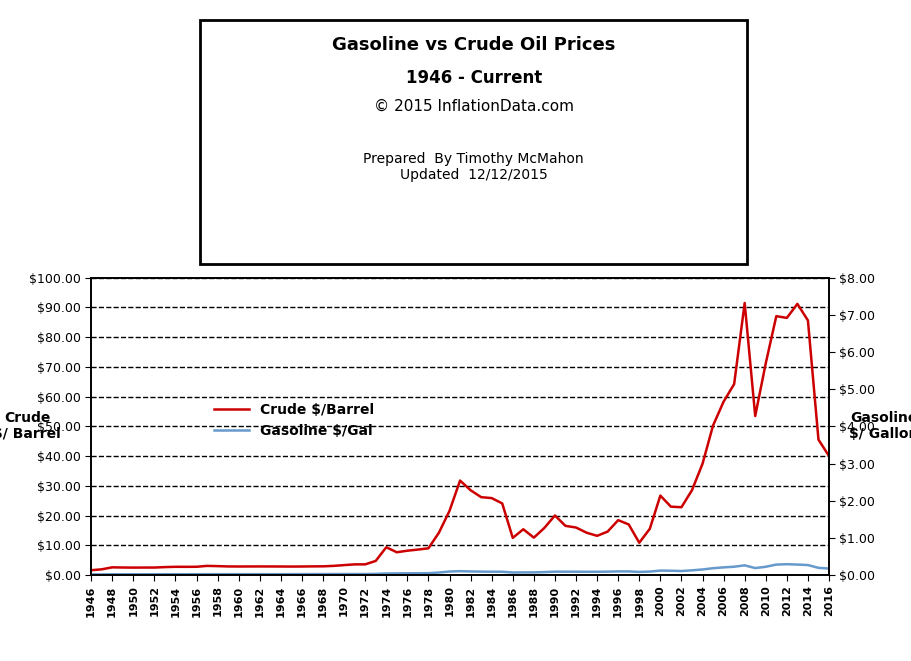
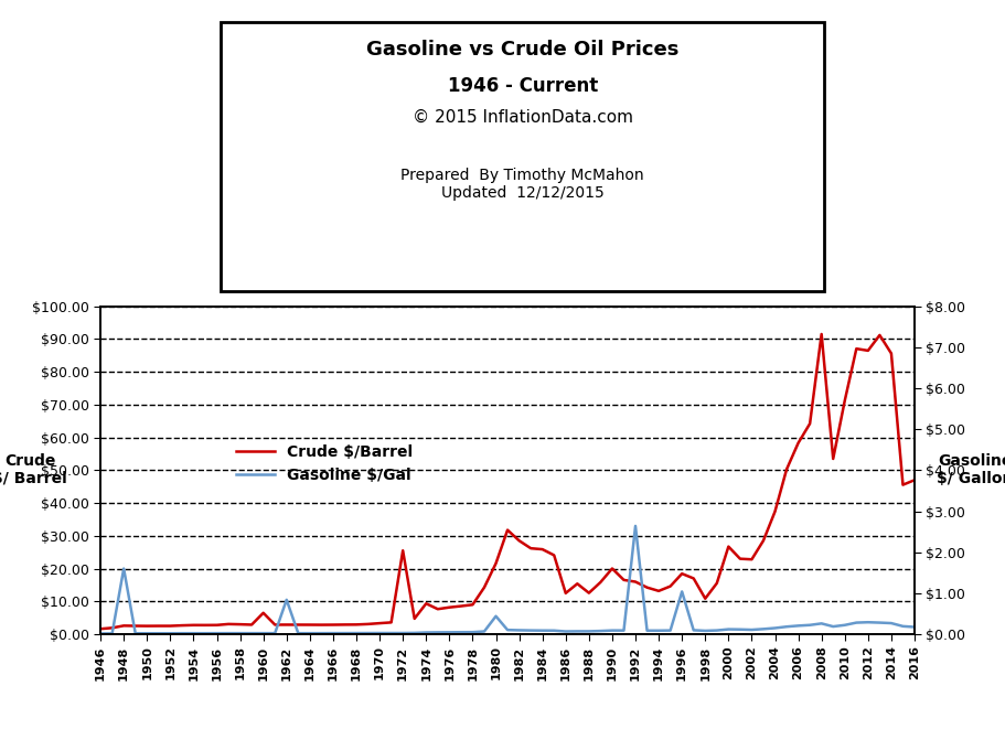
Gasoline $/Gal/1948: $0.3 -> $20.0
Crude $/Barrel/1960: $2.9 -> $6.5
Gasoline $/Gal/1962: $0.3 -> $10.5
Crude $/Barrel/1972: $3.6 -> $25.5
Gasoline $/Gal/1980: $1.2 -> $5.5
Gasoline $/Gal/1992: $1.1 -> $33.0
Gasoline $/Gal/1996: $1.2 -> $13.0
Crude $/Barrel/2016: $40.0 -> $47.0
